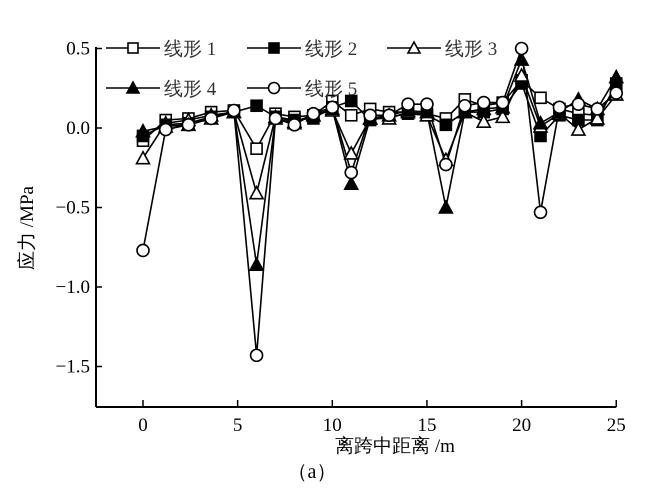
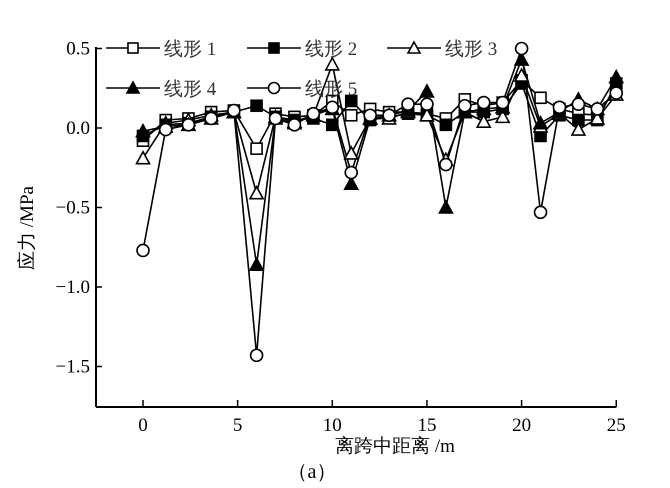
线形 2/10: 0.13 -> 0.02
线形 3/10: 0.11 -> 0.40
线形 4/15: 0.10 -> 0.23
